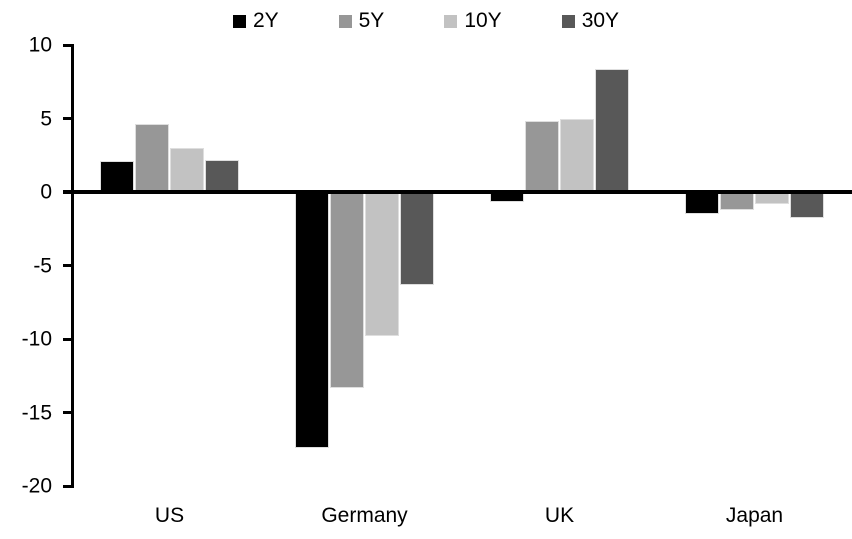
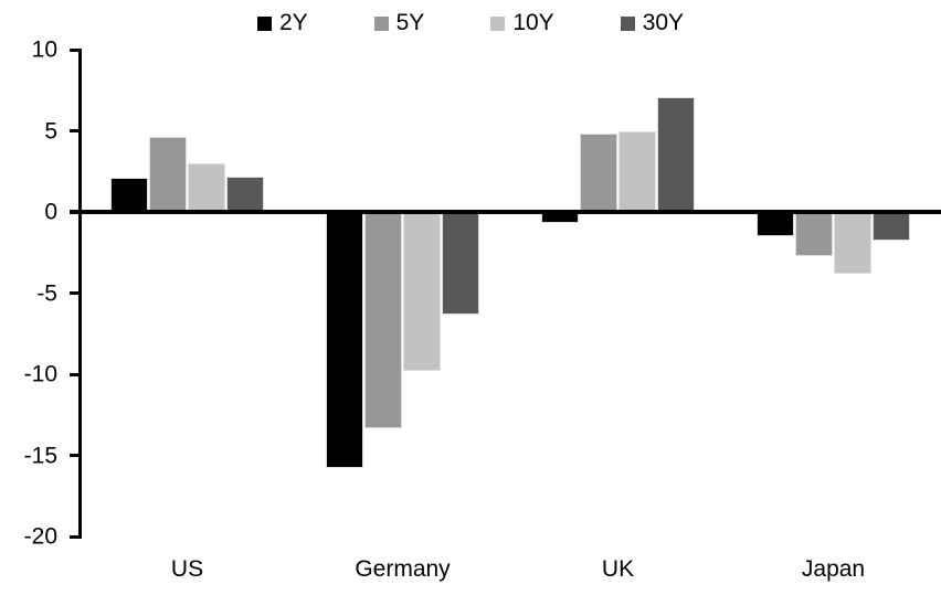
2Y/Germany: -17.4 -> -15.8
30Y/UK: 8.4 -> 7.1
5Y/Japan: -1.2 -> -2.7
10Y/Japan: -0.8 -> -3.8
